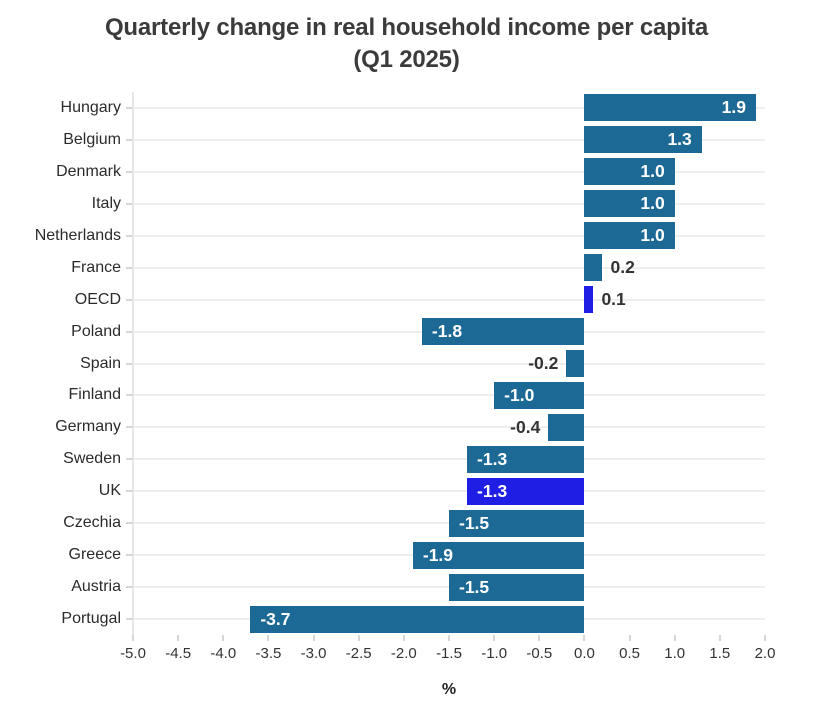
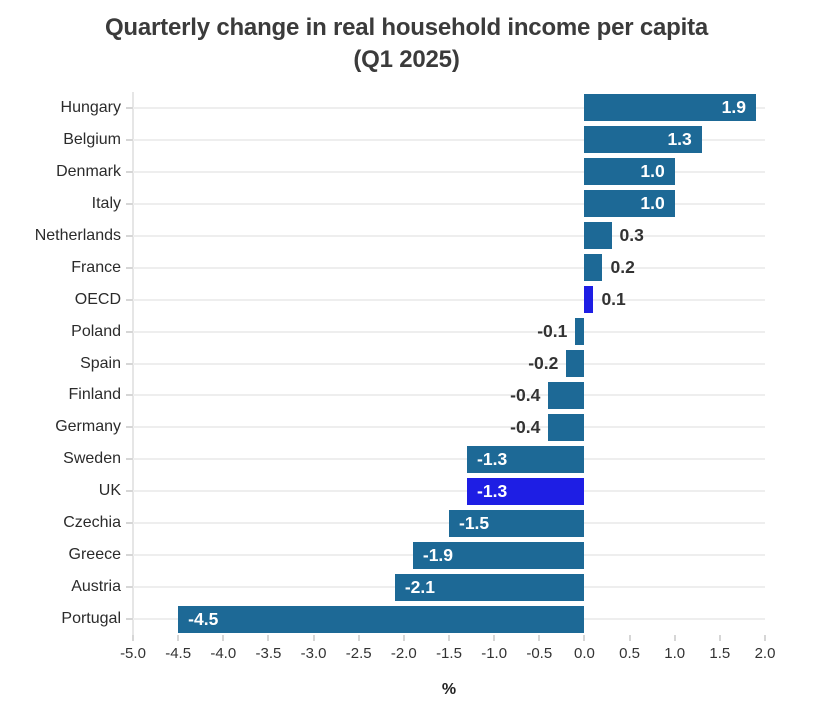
Netherlands: 1.0 -> 0.3
Poland: -1.8 -> -0.1
Finland: -1.0 -> -0.4
Austria: -1.5 -> -2.1
Portugal: -3.7 -> -4.5
